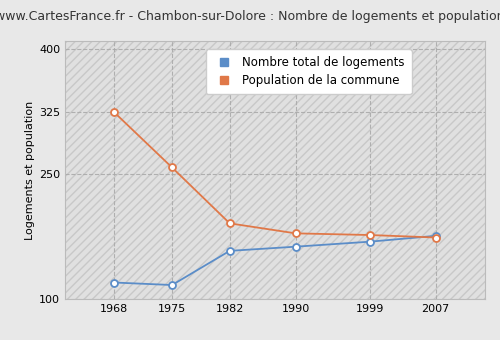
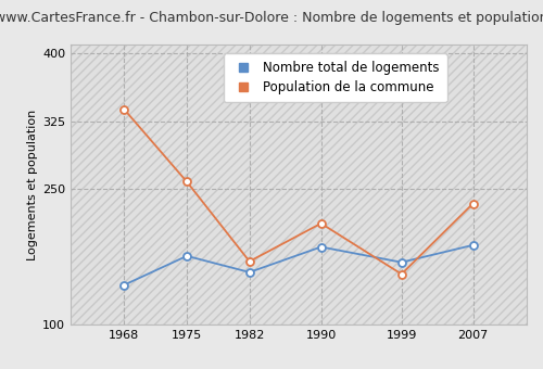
Nombre total de logements/1968: 120 -> 144
Population de la commune/1968: 324 -> 338
Nombre total de logements/1975: 117 -> 176
Population de la commune/1982: 191 -> 170
Nombre total de logements/1990: 163 -> 186
Population de la commune/1990: 179 -> 212
Population de la commune/1999: 177 -> 156
Nombre total de logements/2007: 176 -> 188
Population de la commune/2007: 174 -> 234
